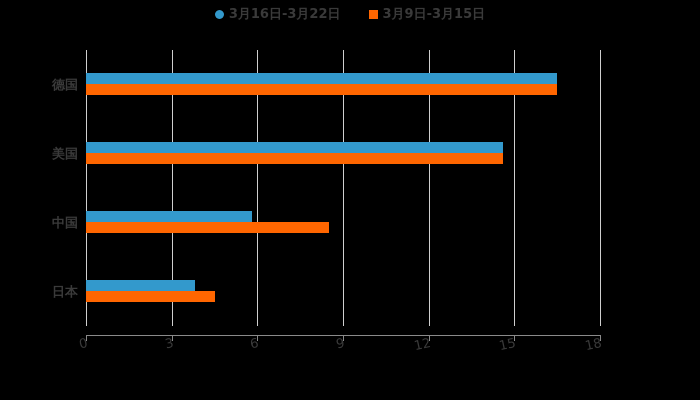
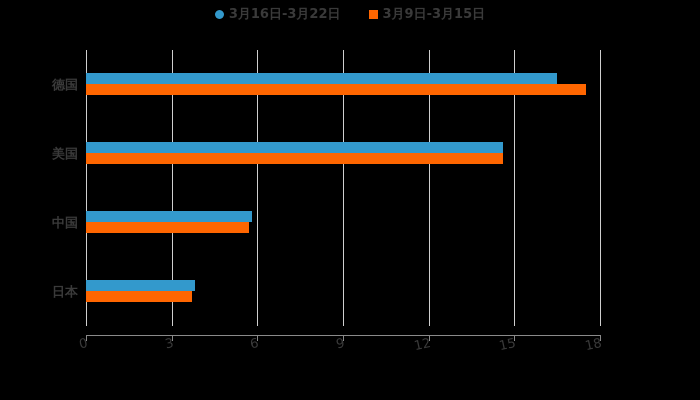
3月9日-3月15日/德国: 16.5 -> 17.5
3月9日-3月15日/中国: 8.5 -> 5.7
3月9日-3月15日/日本: 4.5 -> 3.7
